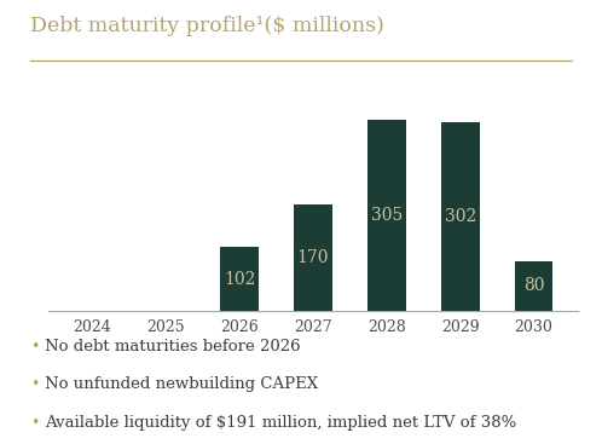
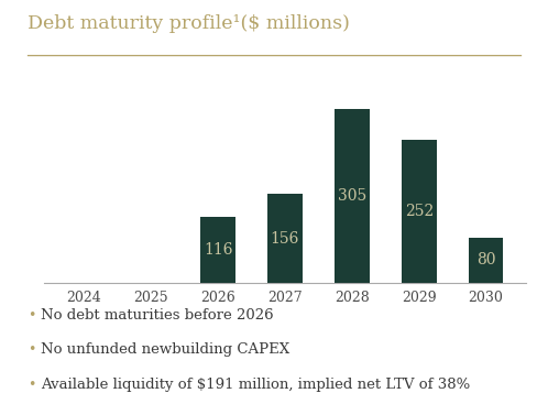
2026: 102 -> 116
2027: 170 -> 156
2029: 302 -> 252
